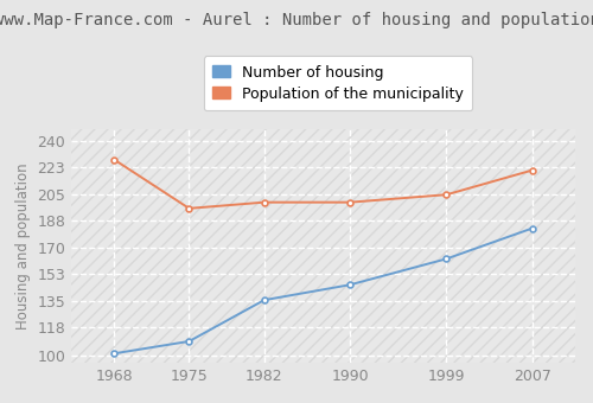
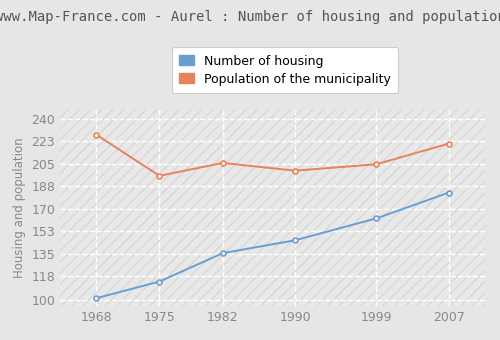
Number of housing/1975: 109 -> 114
Population of the municipality/1982: 200 -> 206
